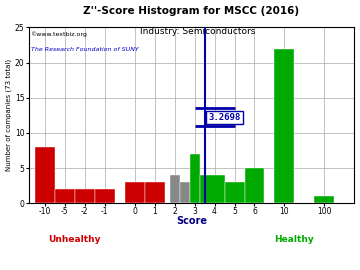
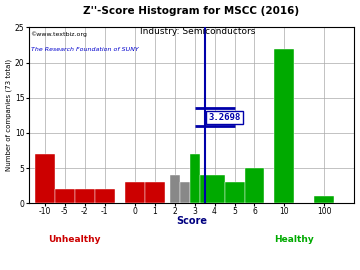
-10: 8 -> 7
